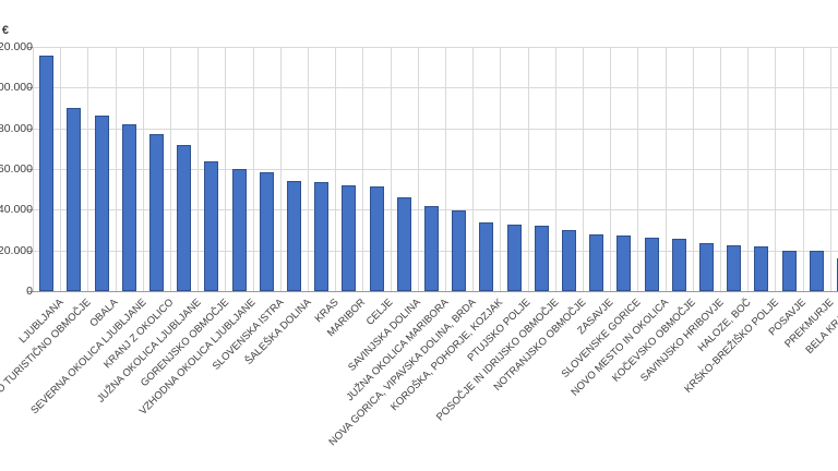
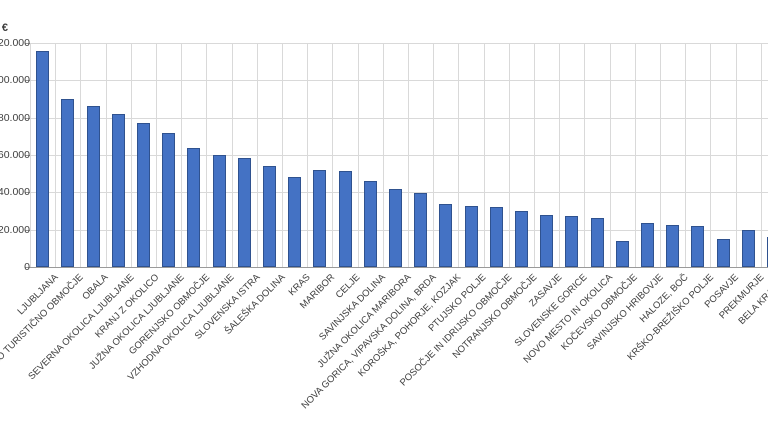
KRAS: 54000 -> 48000
KOČEVSKO OBMOČJE: 26000 -> 14000
POSAVJE: 20000 -> 15000
